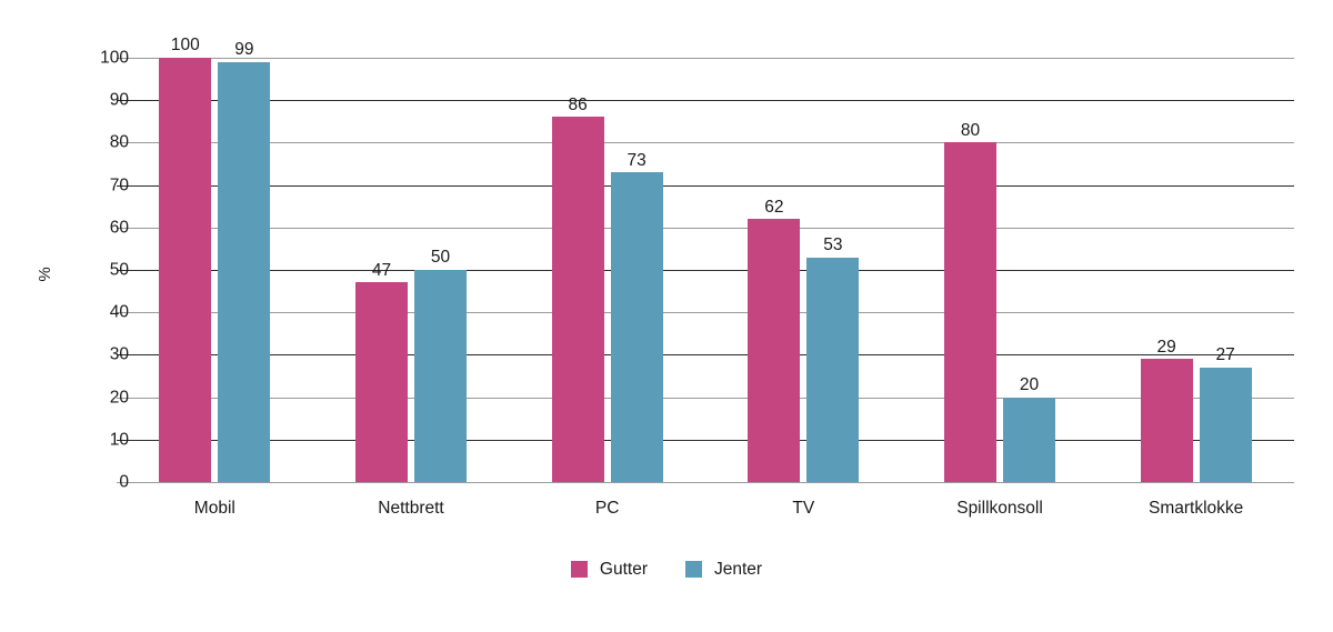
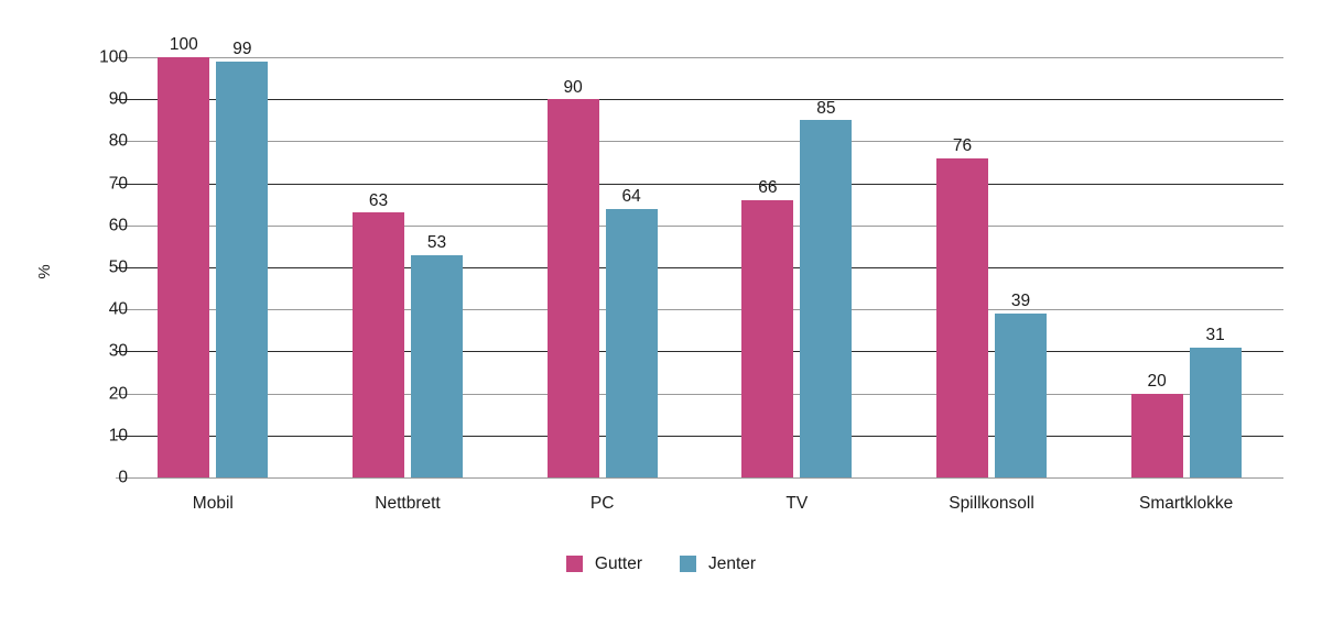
Gutter/Nettbrett: 47 -> 63
Jenter/Nettbrett: 50 -> 53
Gutter/PC: 86 -> 90
Jenter/PC: 73 -> 64
Gutter/TV: 62 -> 66
Jenter/TV: 53 -> 85
Gutter/Spillkonsoll: 80 -> 76
Jenter/Spillkonsoll: 20 -> 39
Gutter/Smartklokke: 29 -> 20
Jenter/Smartklokke: 27 -> 31
